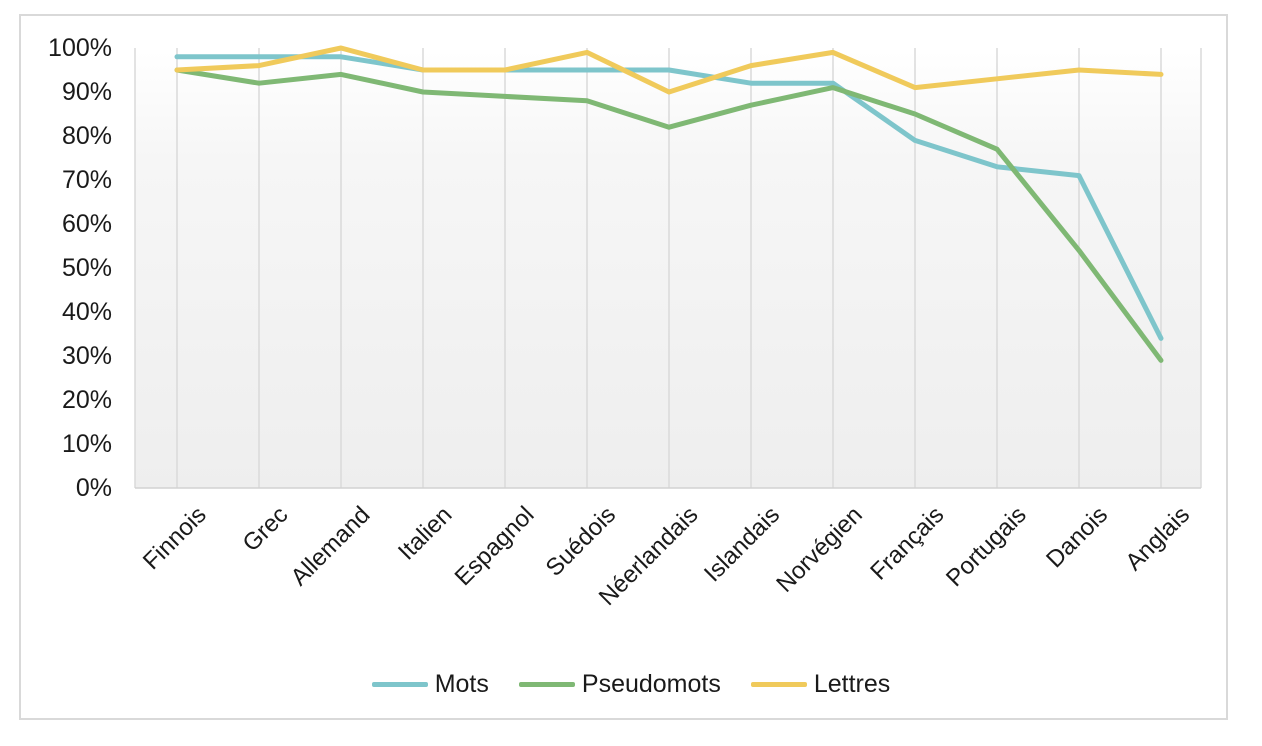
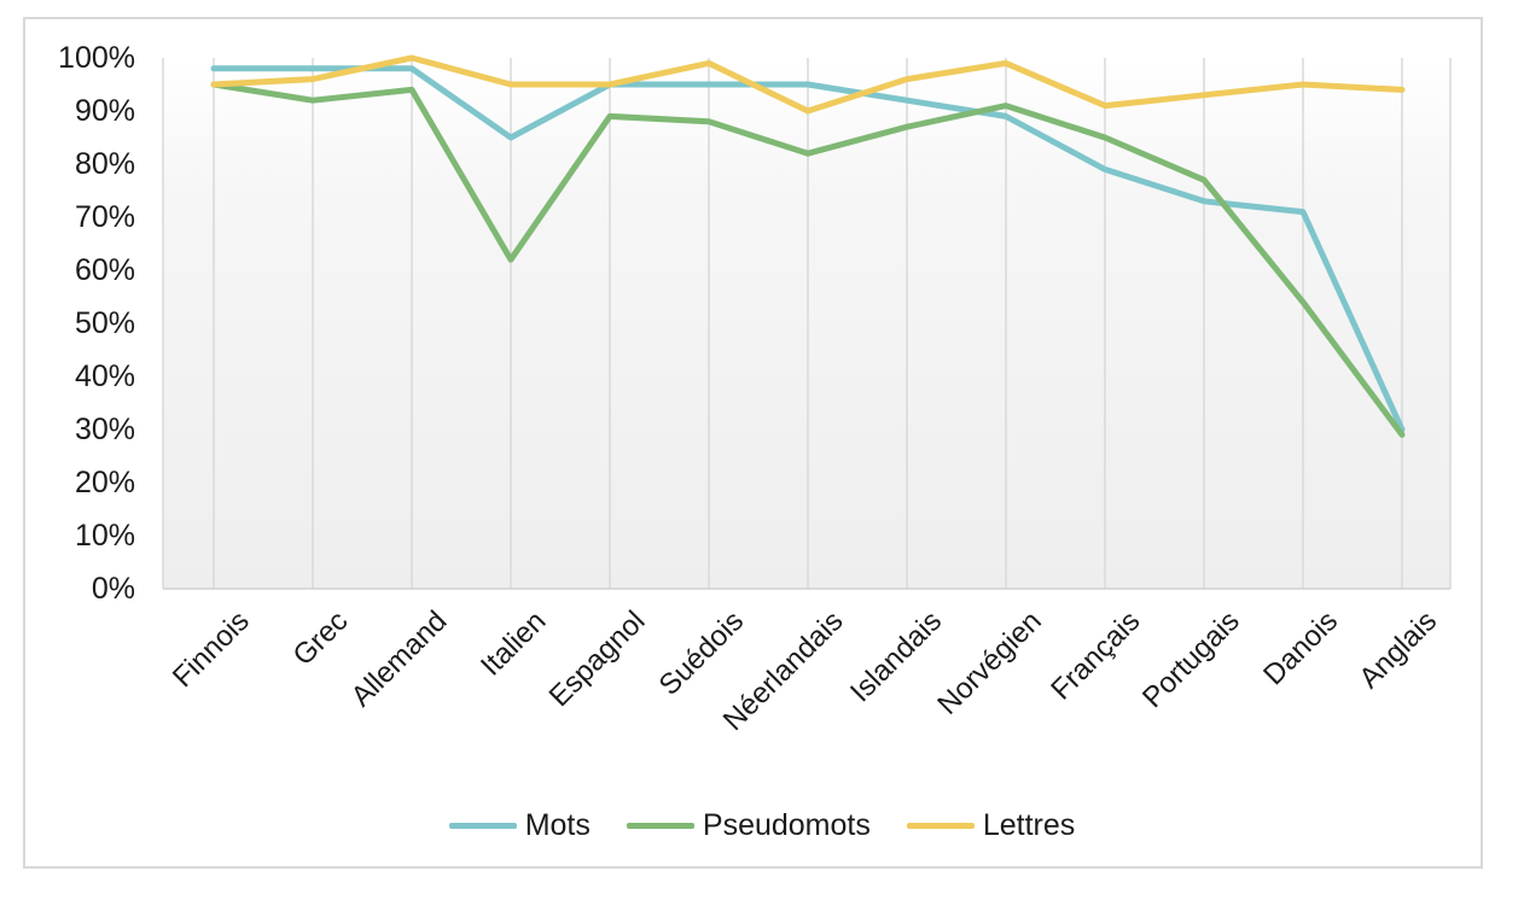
Mots/Italien: 95% -> 85%
Pseudomots/Italien: 90% -> 62%
Mots/Norvégien: 92% -> 89%
Mots/Anglais: 34% -> 30%
